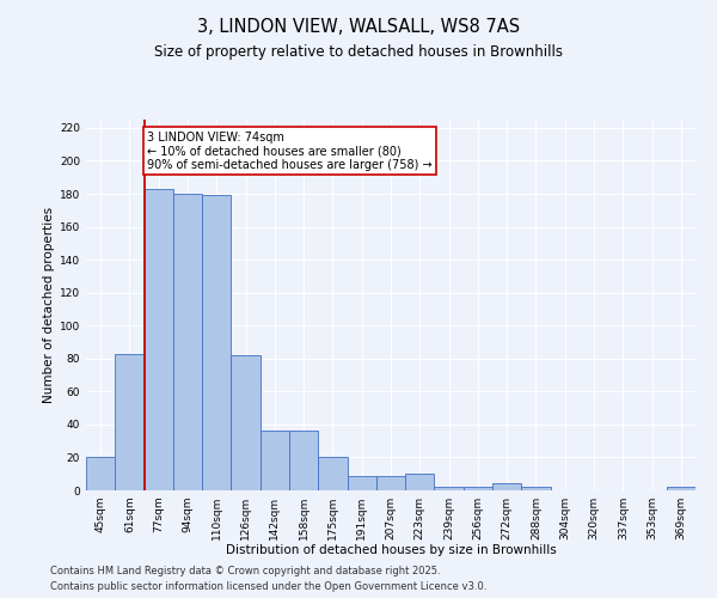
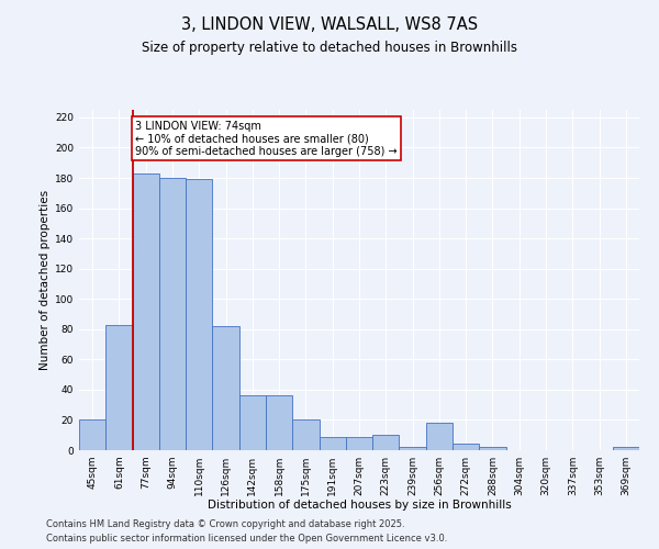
256sqm: 2 -> 18
